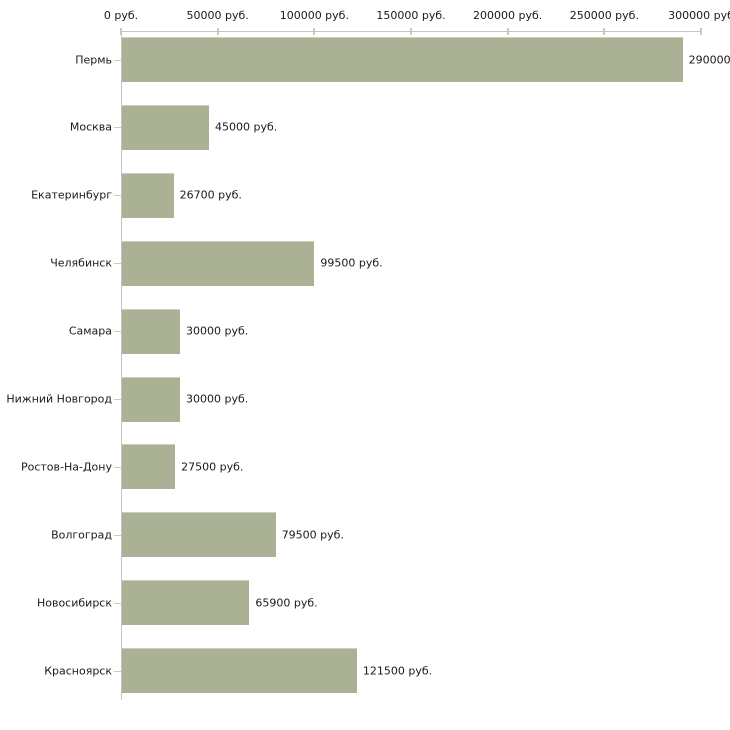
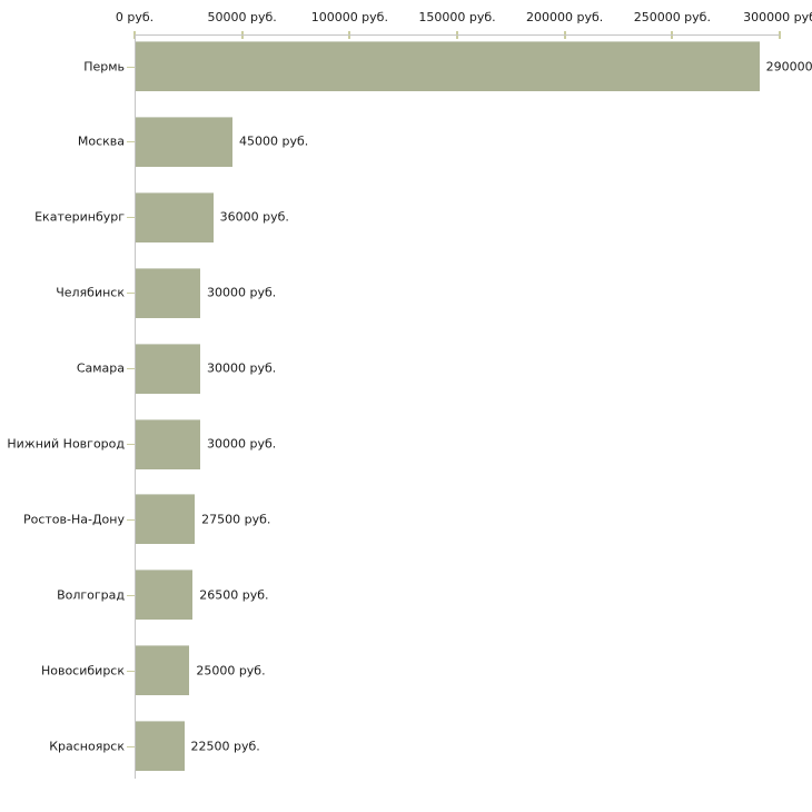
Екатеринбург: 26700 -> 36000
Челябинск: 99500 -> 30000
Волгоград: 79500 -> 26500
Новосибирск: 65900 -> 25000
Красноярск: 121500 -> 22500
